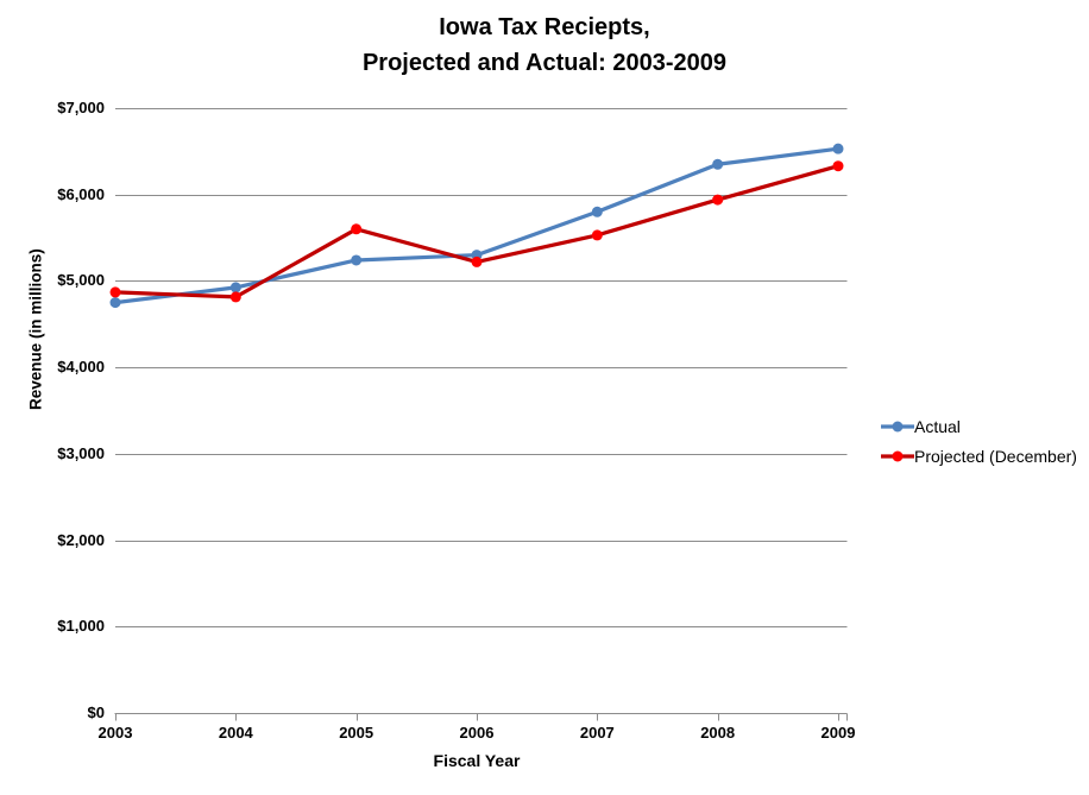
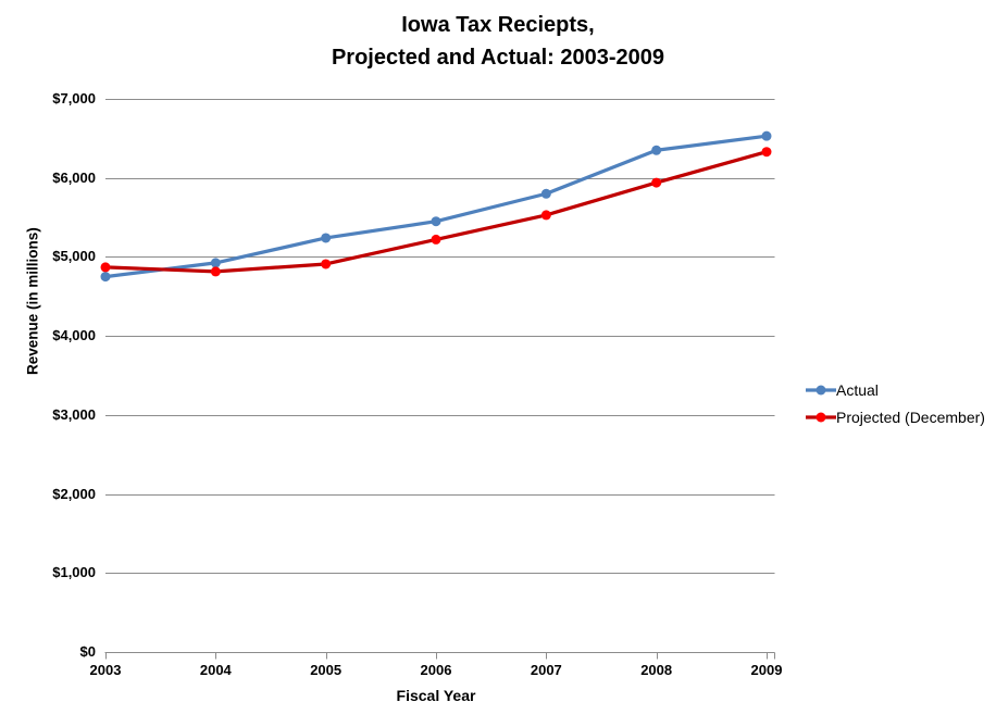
Projected (December)/2005: $5600 -> $4900
Actual/2006: $5300 -> $5400
